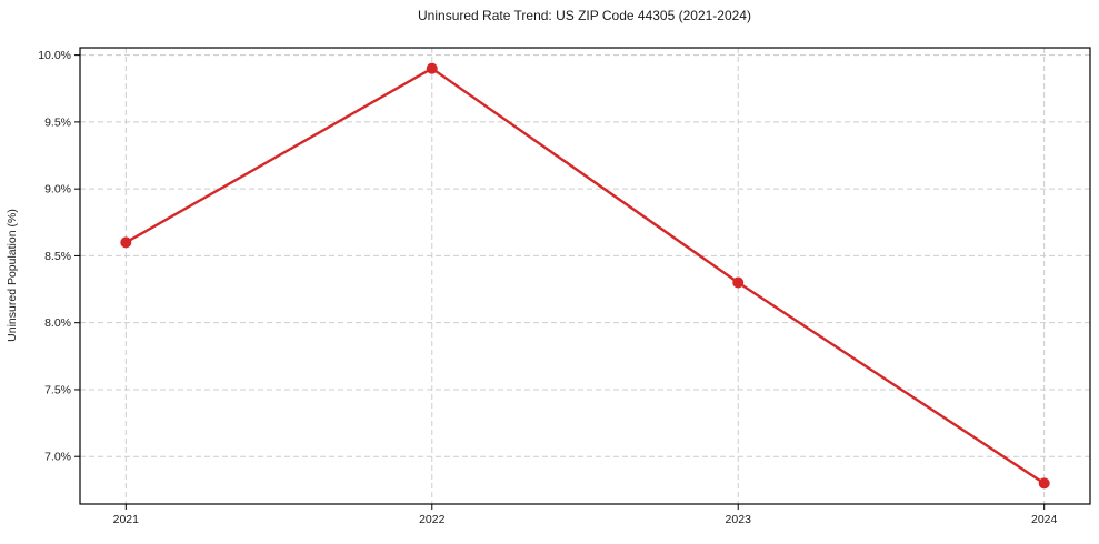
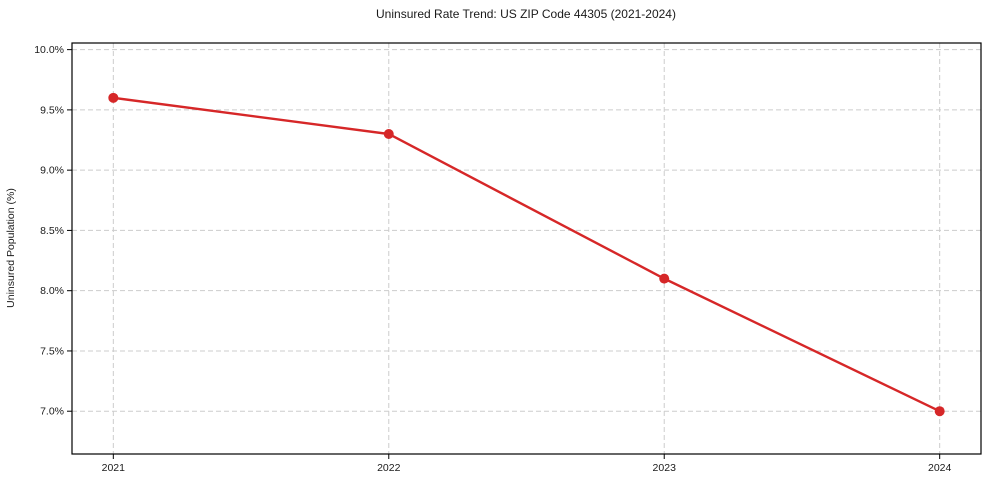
2021: 8.6% -> 9.6%
2022: 9.9% -> 9.3%
2023: 8.3% -> 8.1%
2024: 6.8% -> 7.0%
